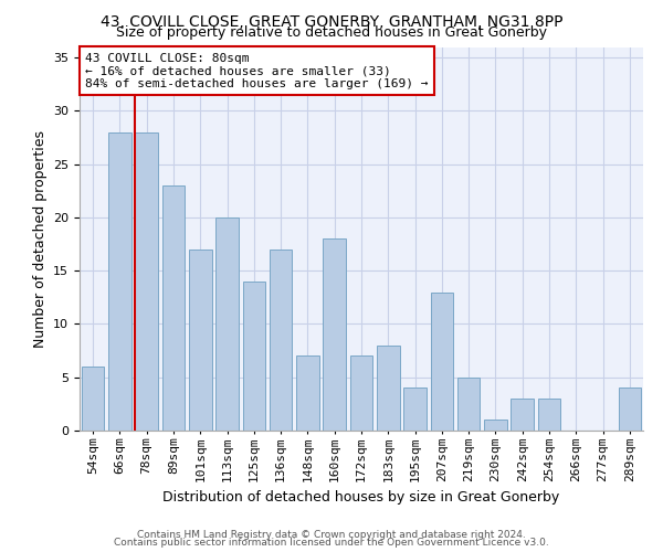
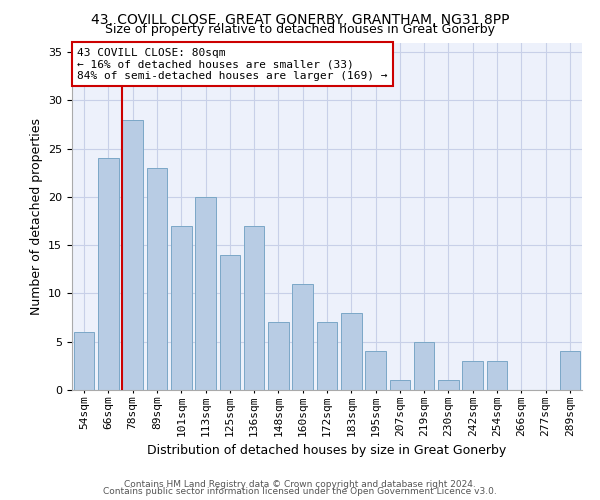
66sqm: 28 -> 24
160sqm: 18 -> 11
207sqm: 13 -> 1
